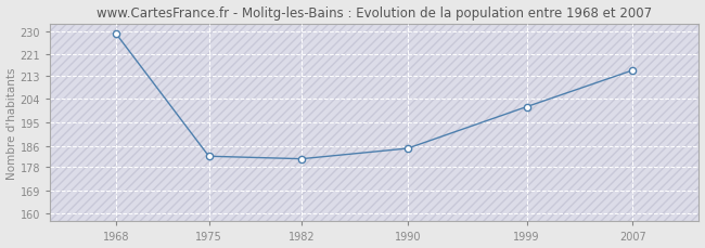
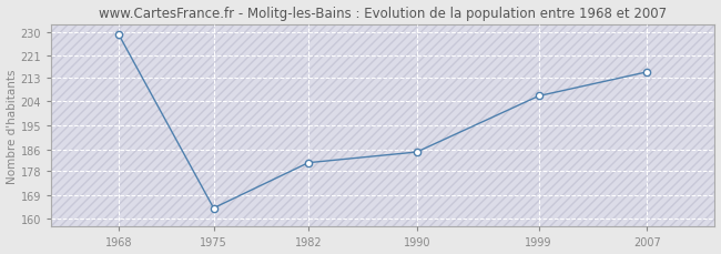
1975: 182 -> 164
1999: 201 -> 206
